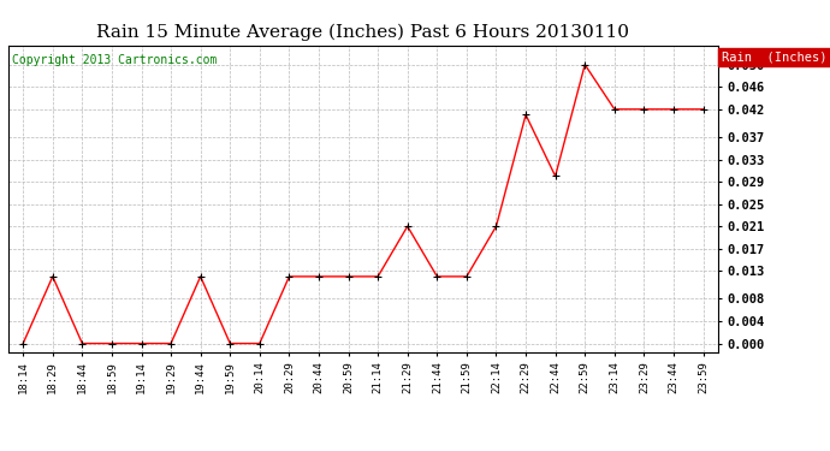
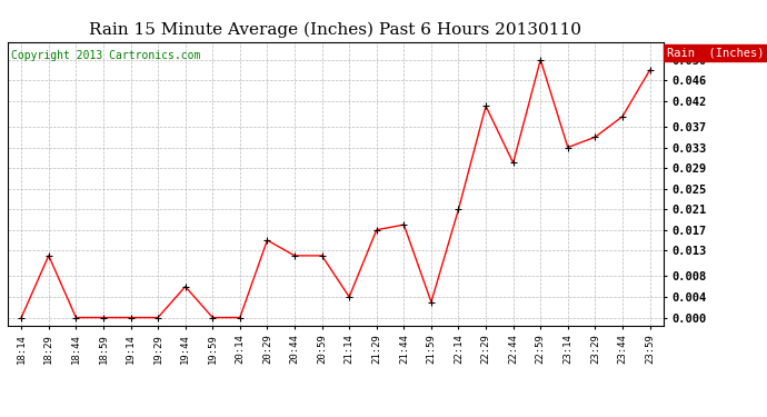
19:44: 0.012 -> 0.006
20:29: 0.012 -> 0.015
21:14: 0.012 -> 0.004
21:29: 0.021 -> 0.017
21:44: 0.012 -> 0.018
21:59: 0.012 -> 0.003
23:14: 0.042 -> 0.033
23:29: 0.042 -> 0.035
23:44: 0.042 -> 0.039
23:59: 0.042 -> 0.048
